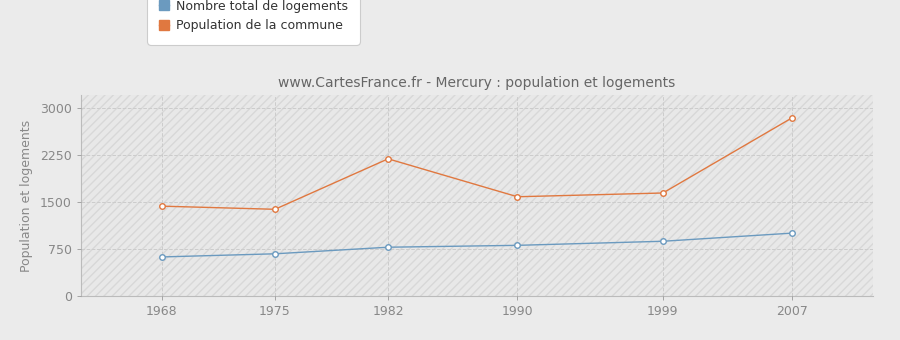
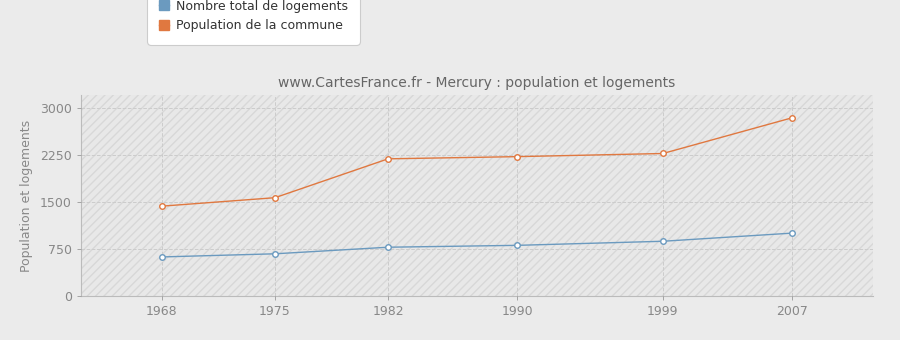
Population de la commune/1975: 1380 -> 1560
Population de la commune/1990: 1580 -> 2220
Population de la commune/1999: 1640 -> 2270
